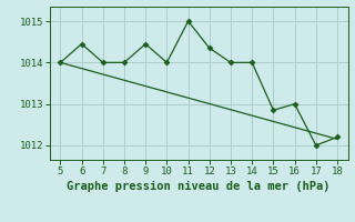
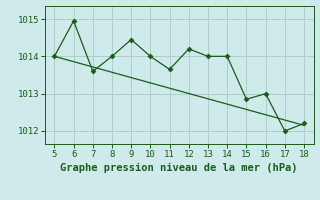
6: 1014.45 -> 1014.95
7: 1014.00 -> 1013.60
11: 1015.00 -> 1013.65
12: 1014.35 -> 1014.20
